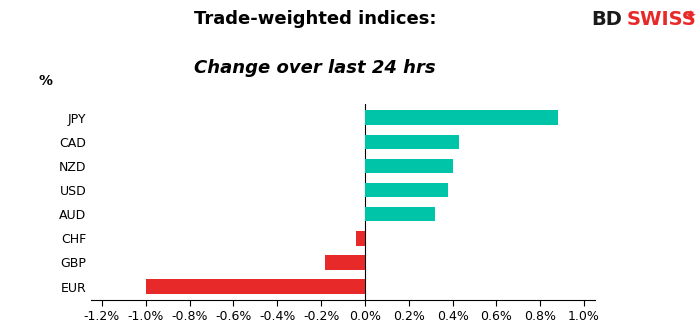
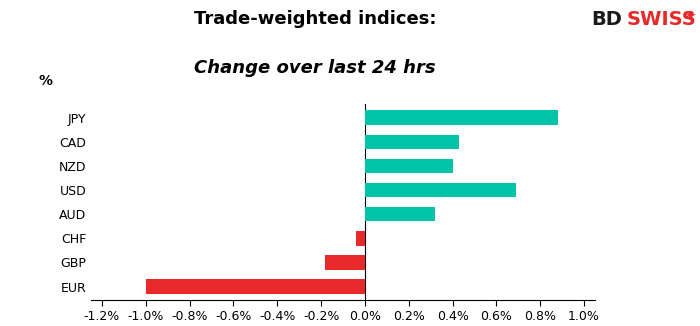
USD: 0.38% -> 0.69%
